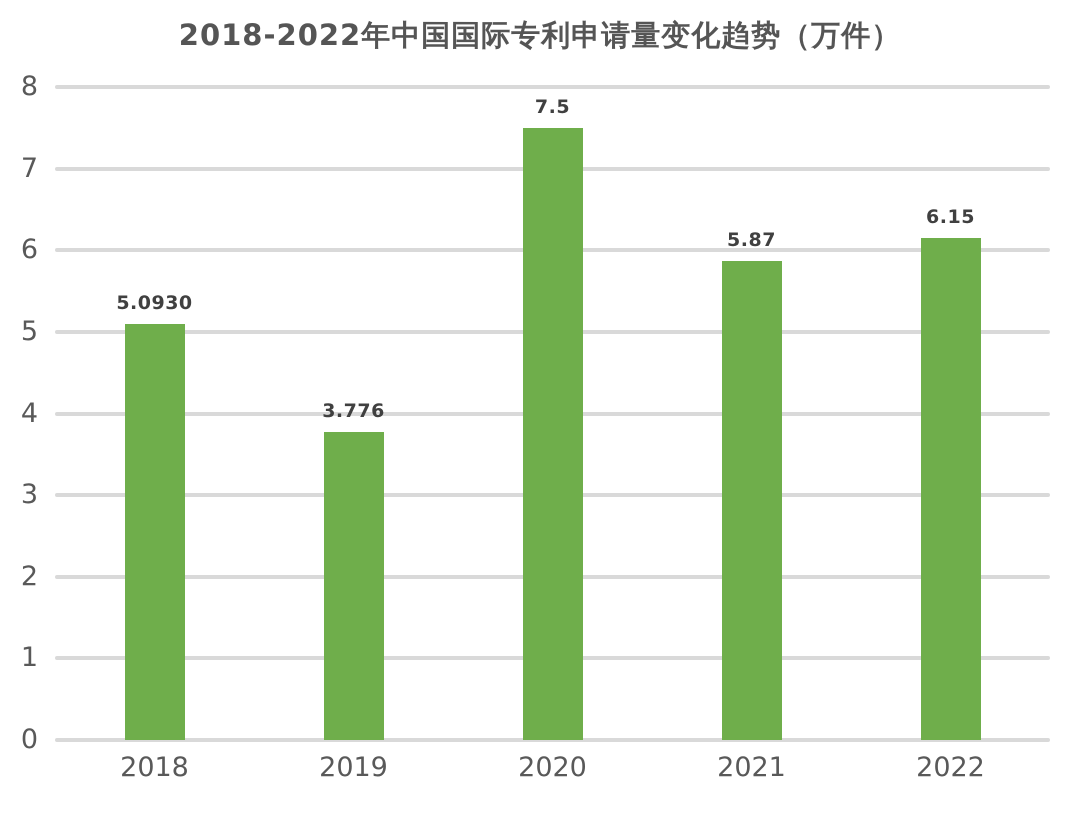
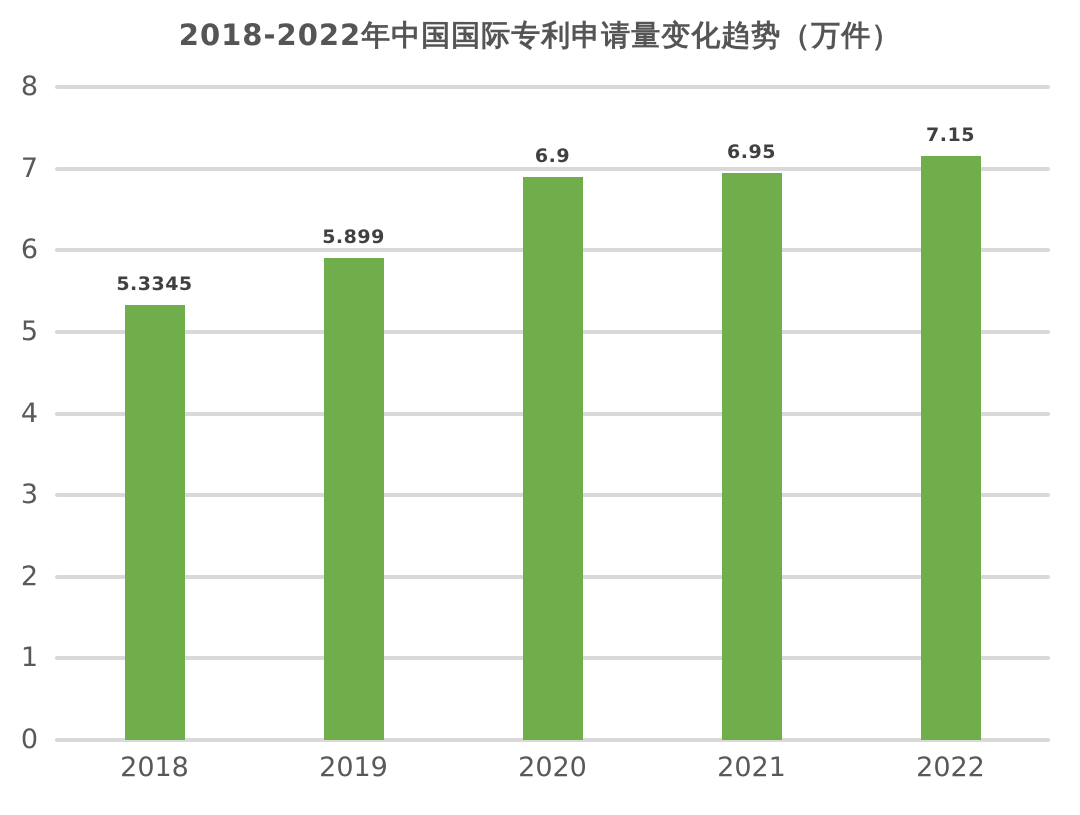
2018: 5.0930 -> 5.3345
2019: 3.776 -> 5.899
2020: 7.5 -> 6.9
2021: 5.87 -> 6.95
2022: 6.15 -> 7.15
